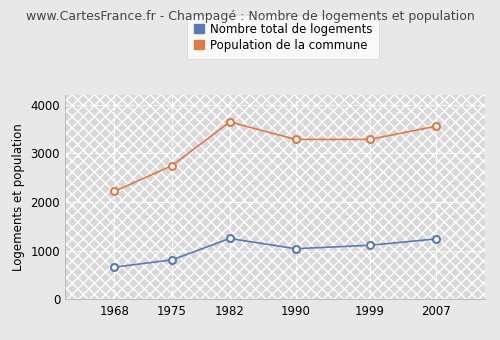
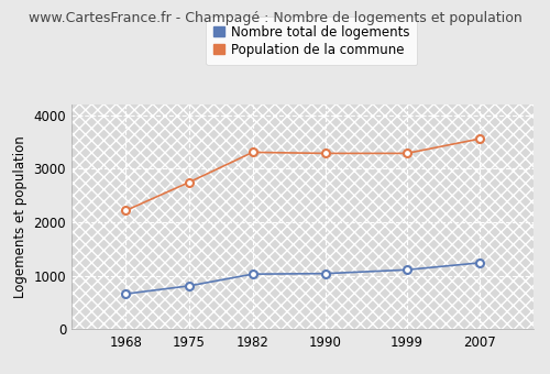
Nombre total de logements/1982: 1250 -> 1030
Population de la commune/1982: 3650 -> 3310
